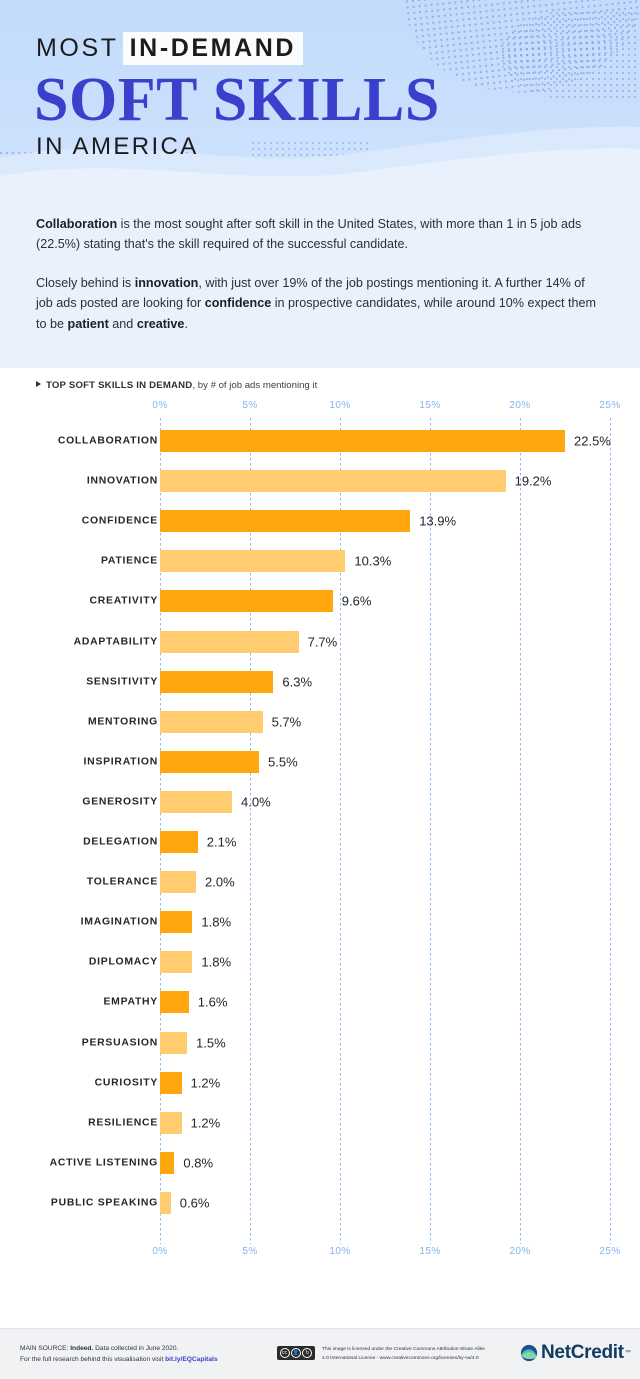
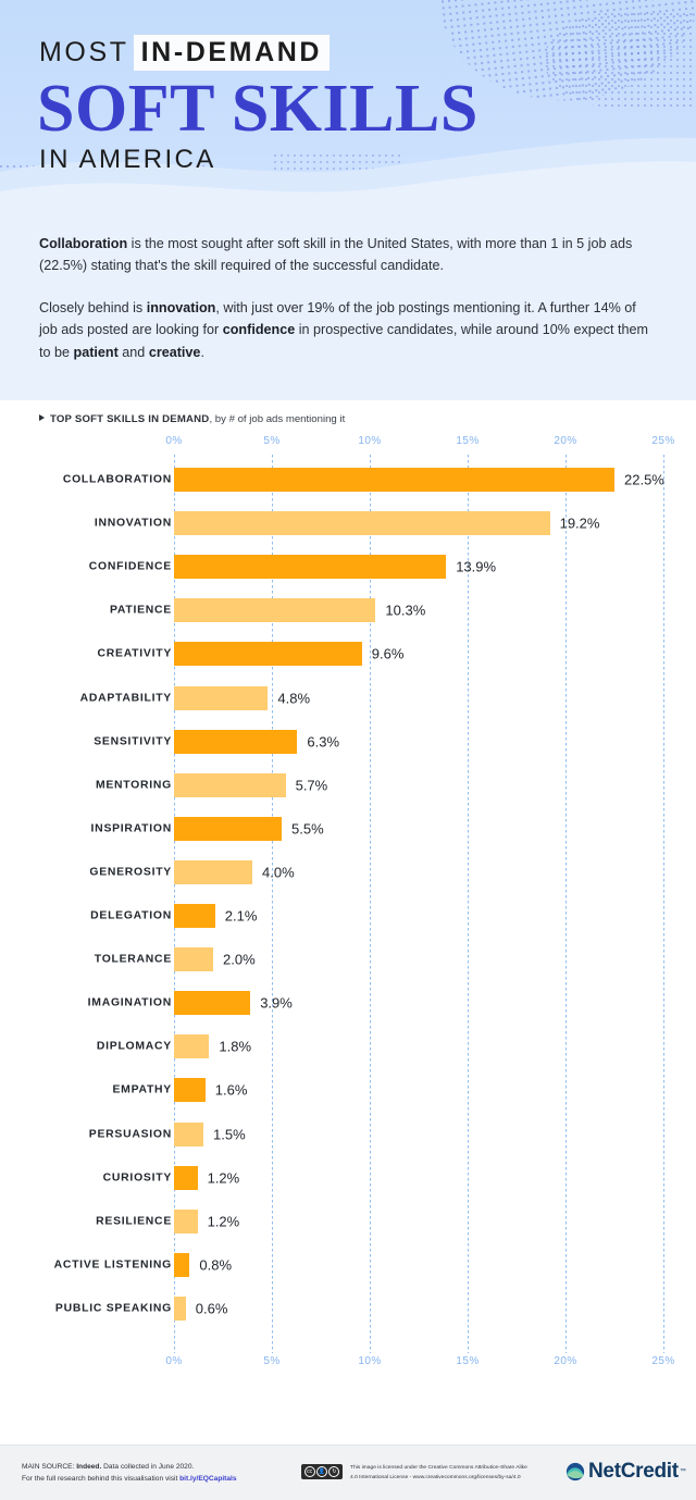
ADAPTABILITY: 7.7% -> 4.8%
IMAGINATION: 1.8% -> 3.9%
